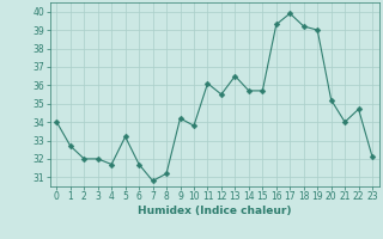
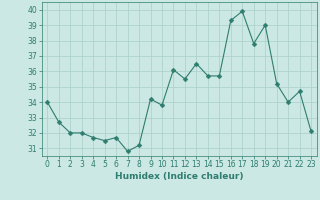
5: 33.2 -> 31.5
18: 39.2 -> 37.8
